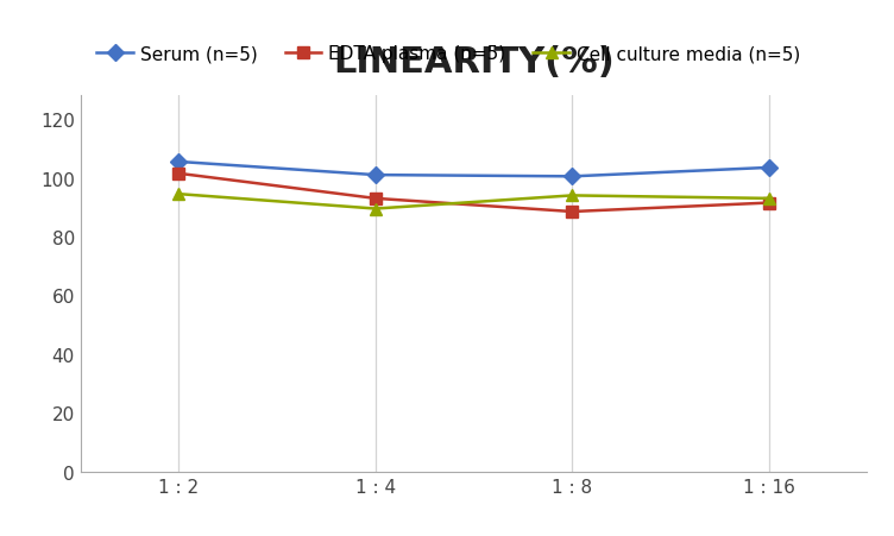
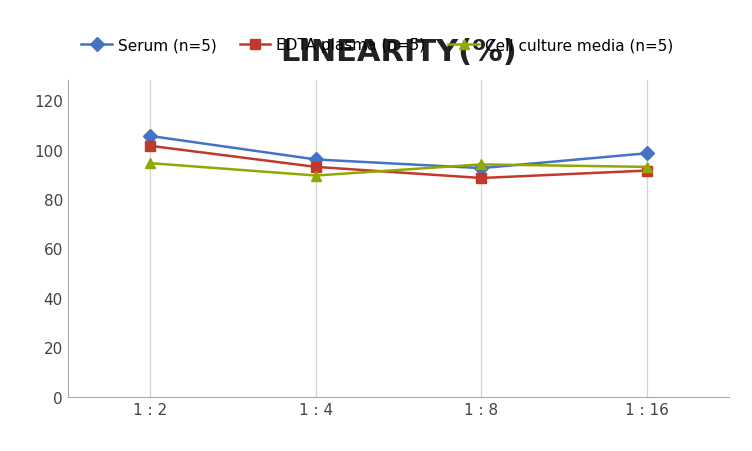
Serum (n=5)/1 : 4: 101.0 -> 96.0
Serum (n=5)/1 : 8: 100.5 -> 92.5
Serum (n=5)/1 : 16: 103.5 -> 98.5
